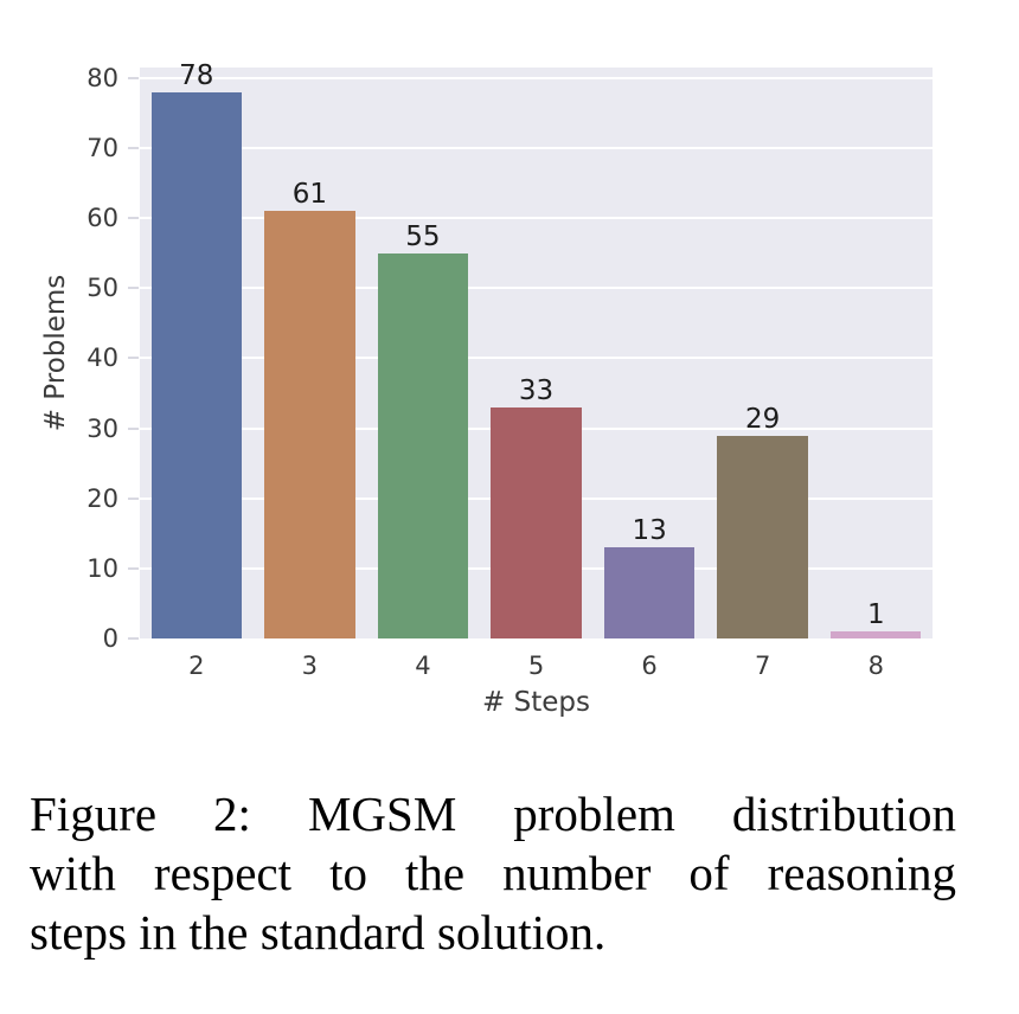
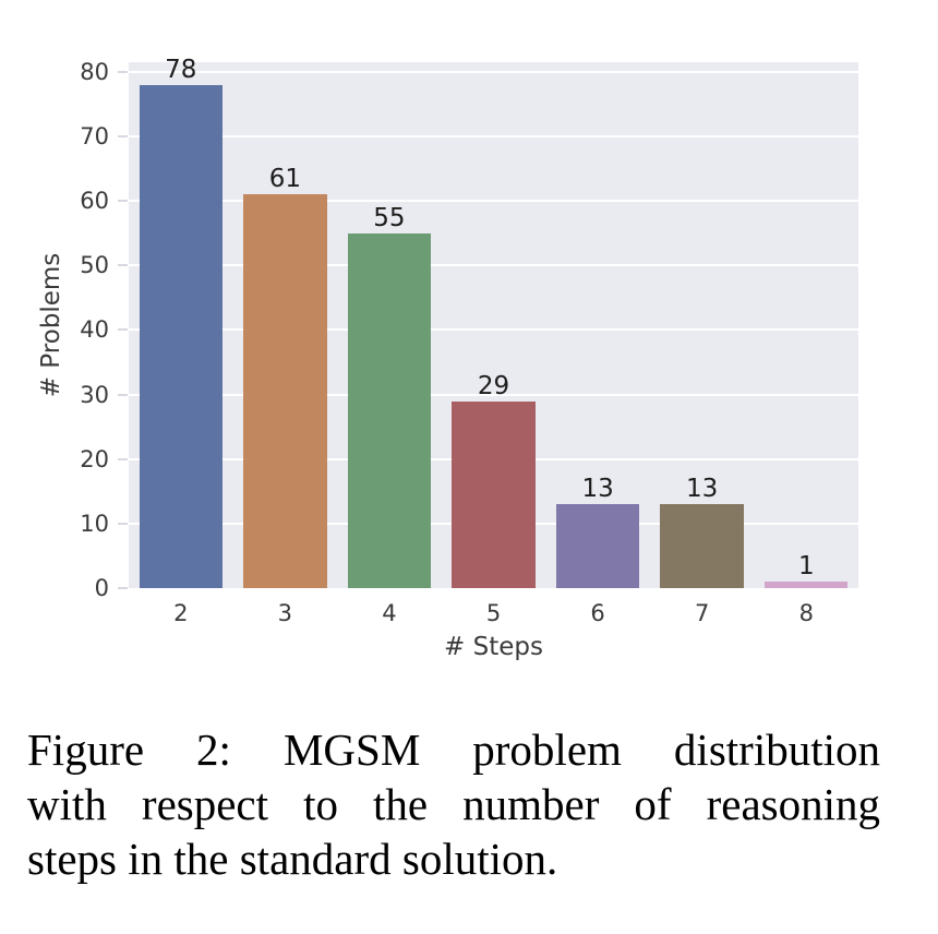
5: 33 -> 29
7: 29 -> 13
